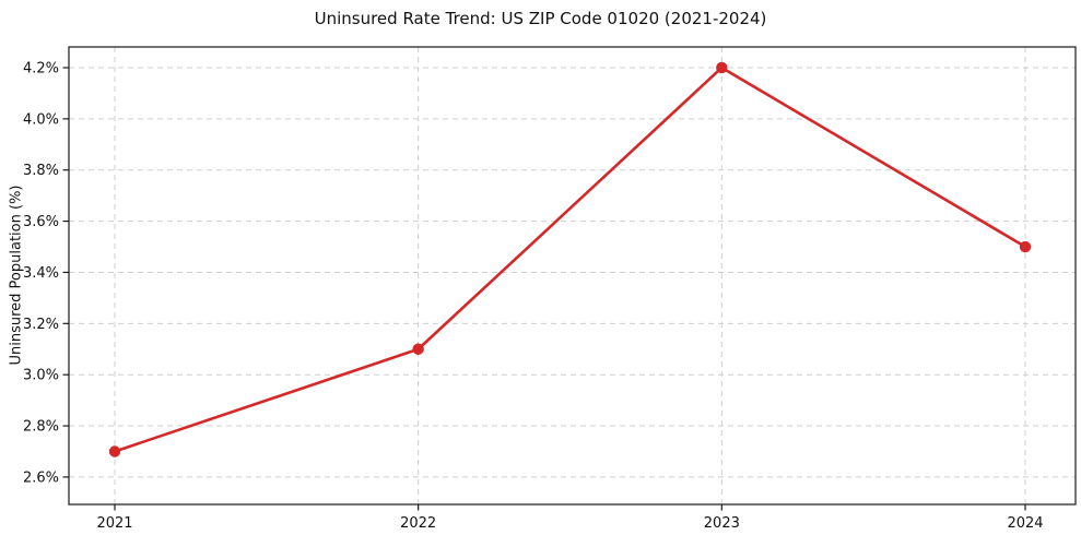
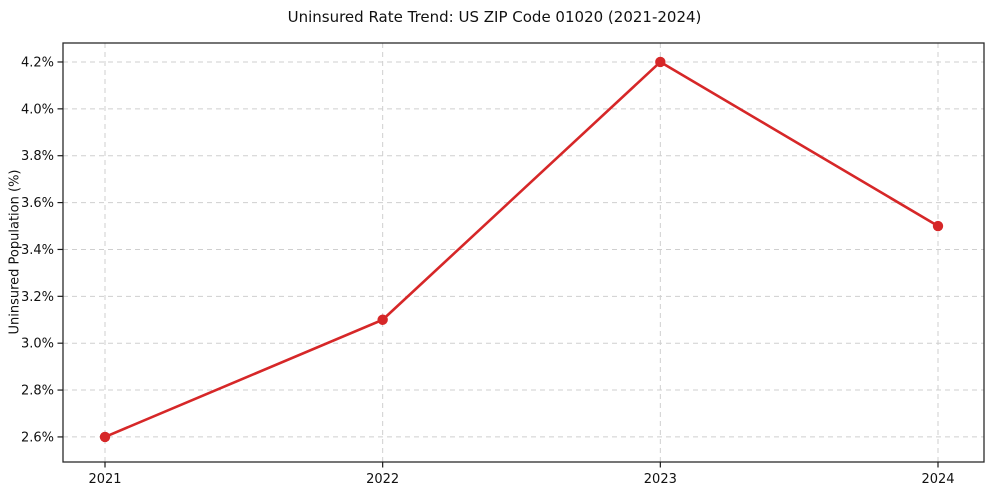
2021: 2.7% -> 2.6%
